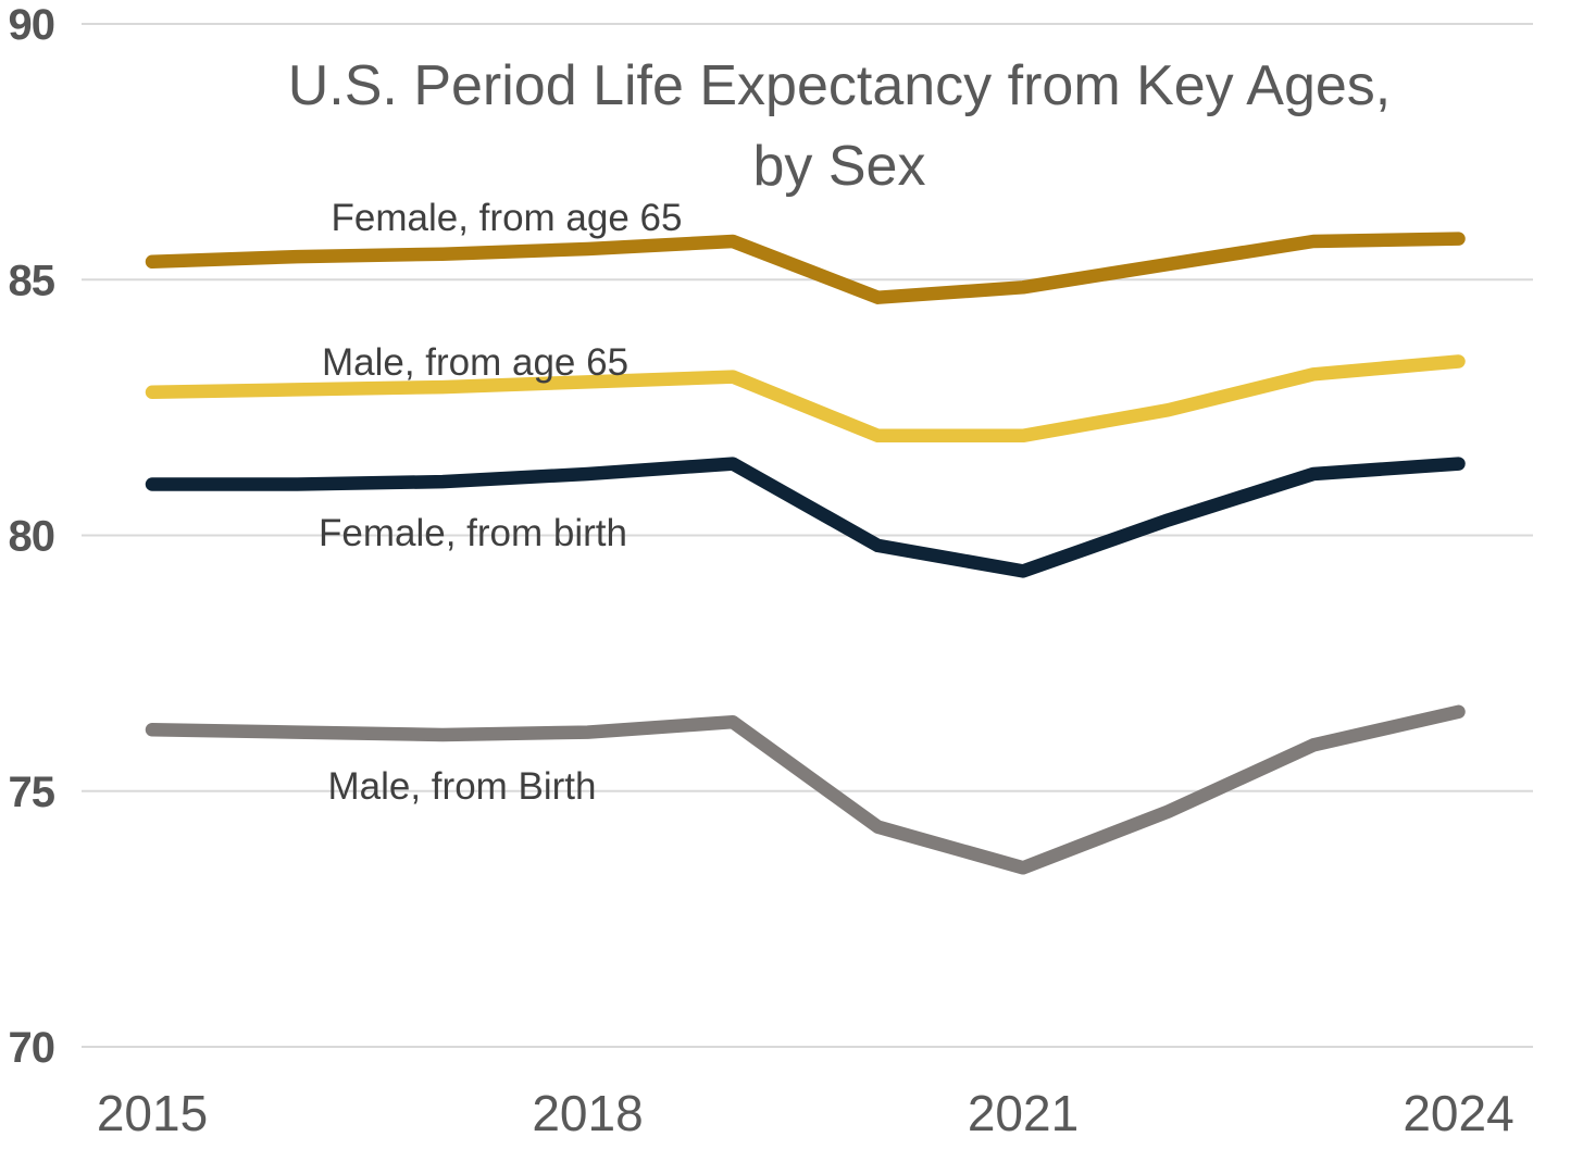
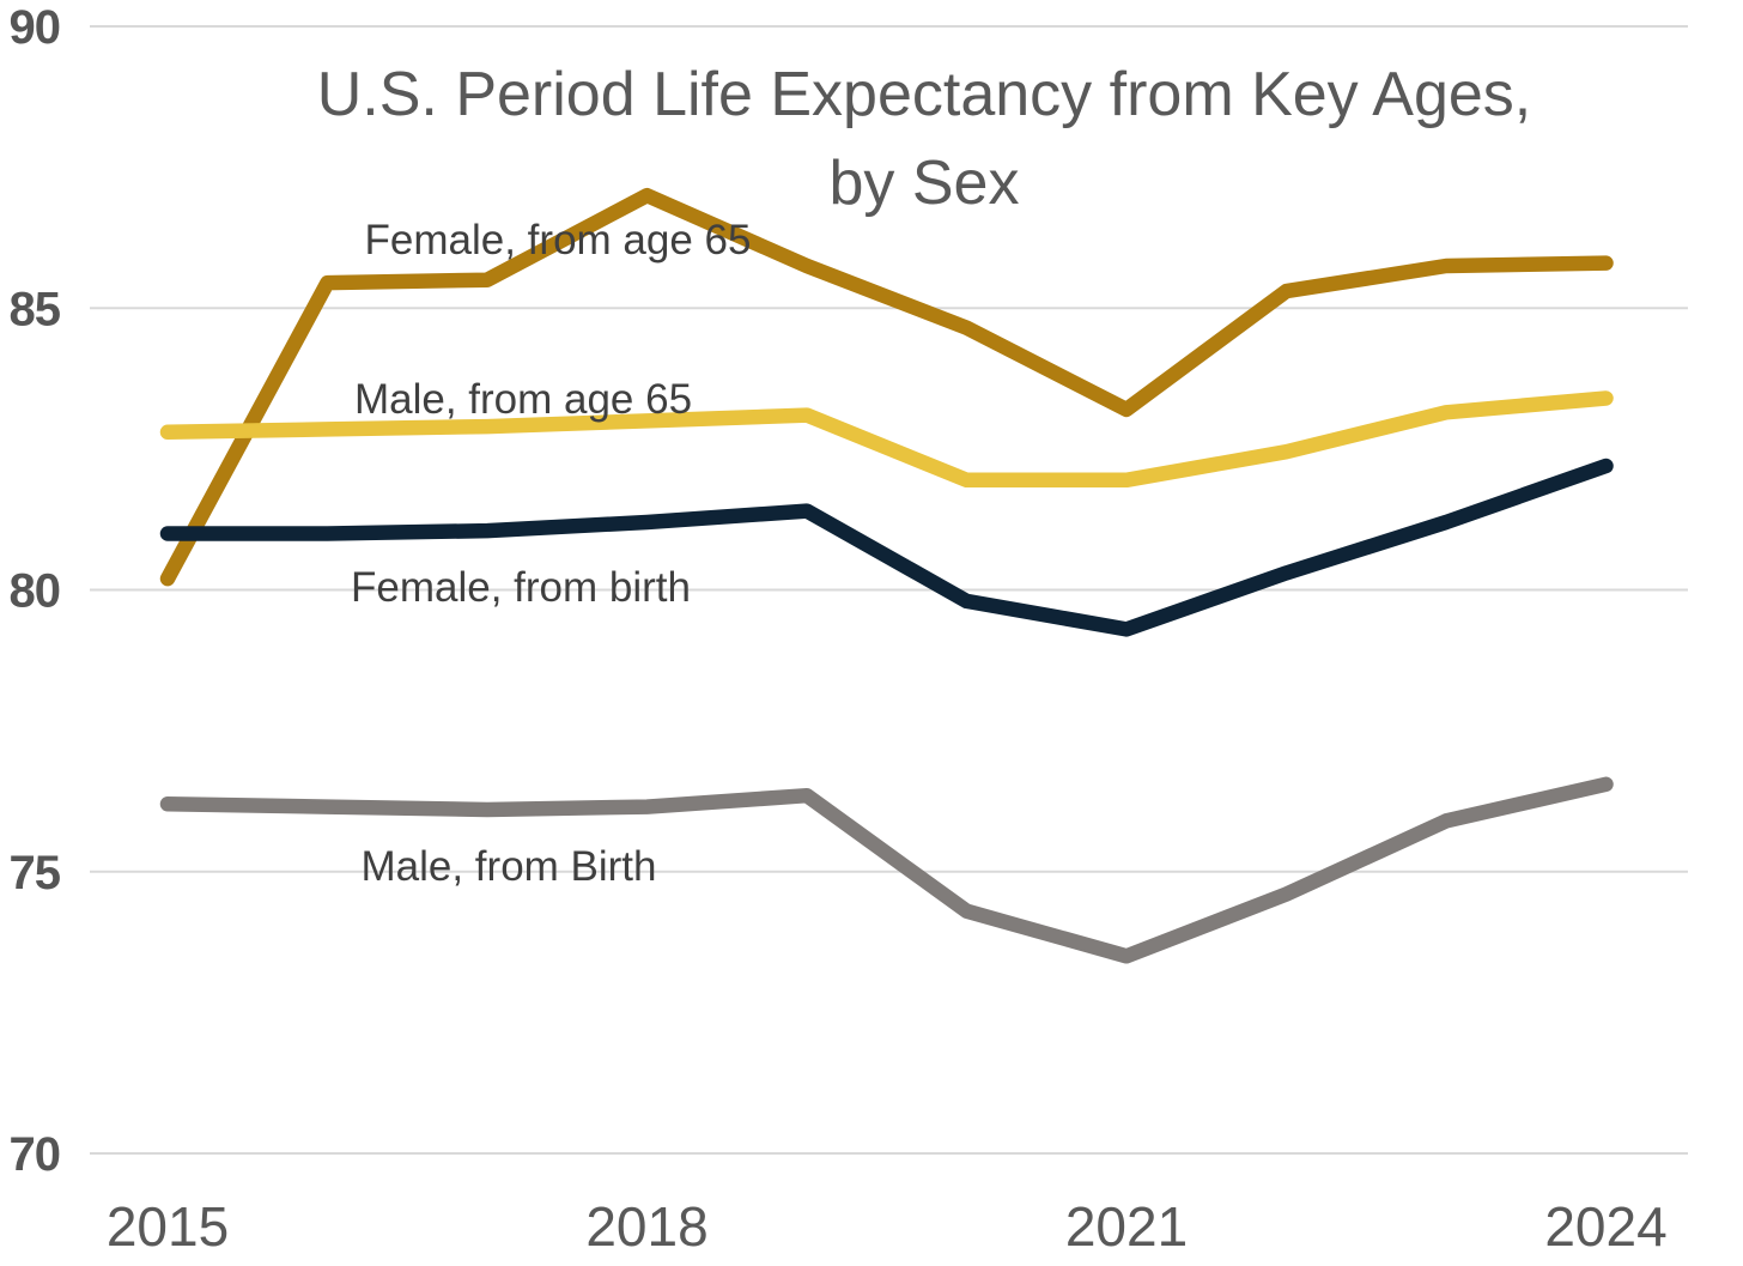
Female, from age 65/2015: 85.3 -> 80.2
Female, from age 65/2018: 85.6 -> 87.0
Female, from age 65/2021: 84.8 -> 83.2
Female, from birth/2024: 81.4 -> 82.2
